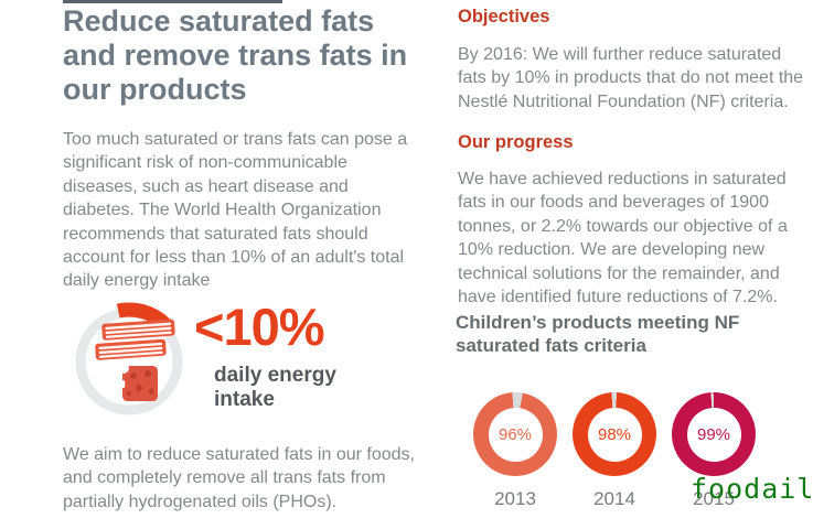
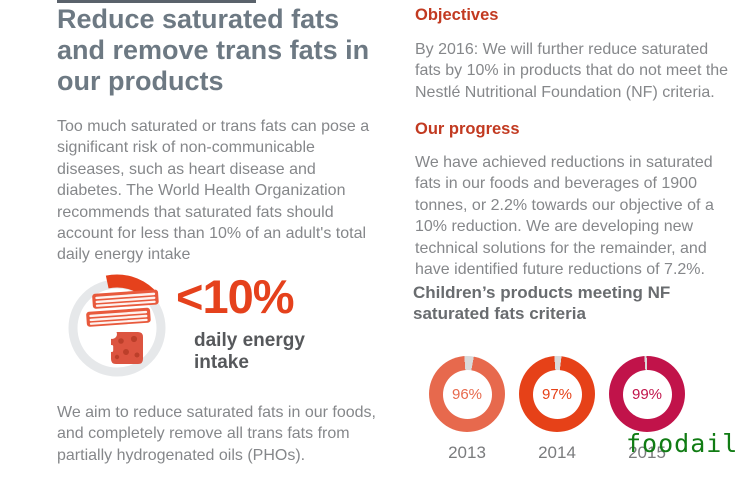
2014: 98% -> 97%
